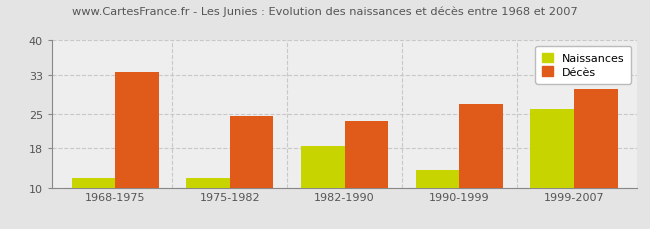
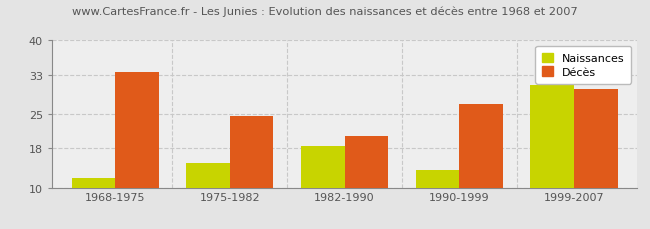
Naissances/1975-1982: 12.0 -> 15.0
Décès/1982-1990: 23.5 -> 20.5
Naissances/1999-2007: 26.0 -> 31.0
